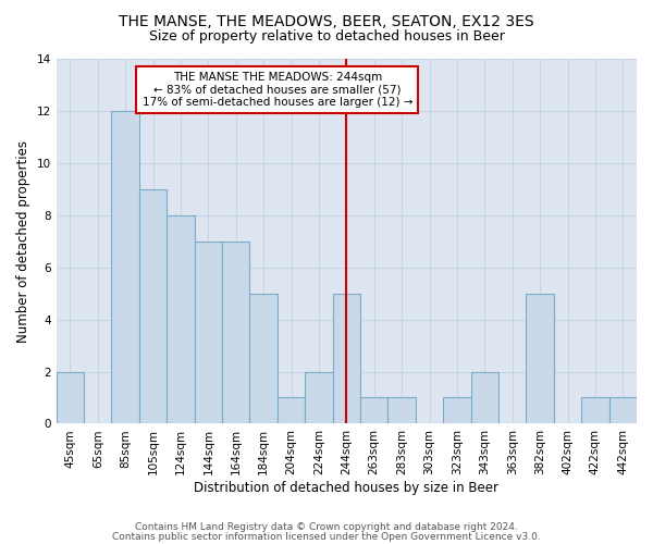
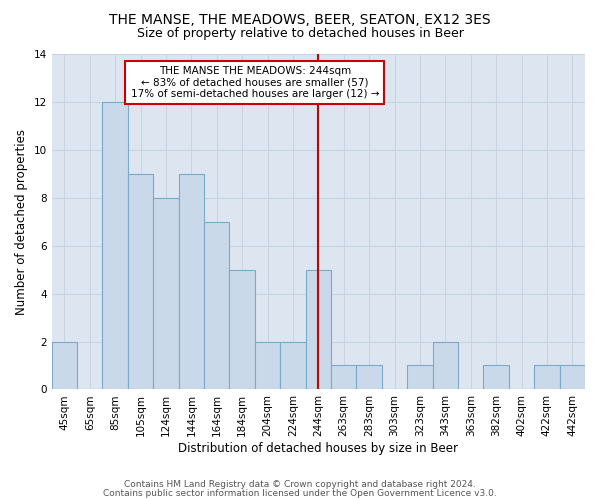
144sqm: 7 -> 9
204sqm: 1 -> 2
382sqm: 5 -> 1
